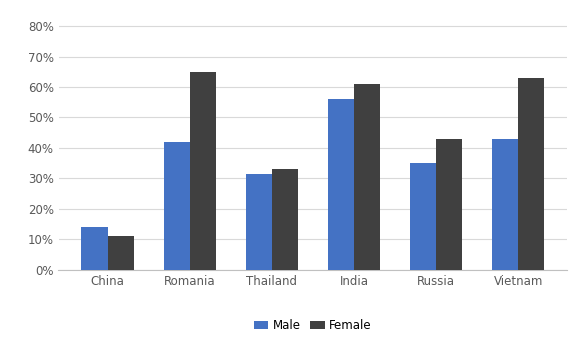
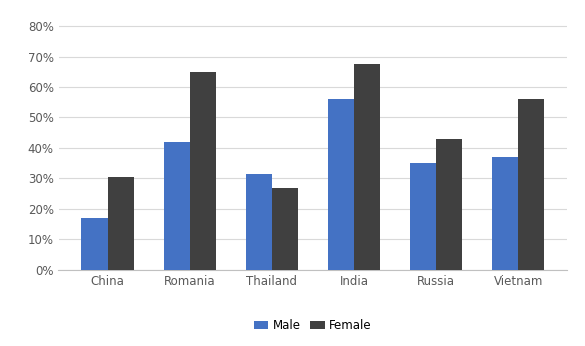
Male/China: 14.0% -> 17.0%
Female/China: 11.0% -> 30.5%
Female/Thailand: 33.0% -> 27.0%
Female/India: 61.0% -> 67.5%
Male/Vietnam: 43.0% -> 37.0%
Female/Vietnam: 63.0% -> 56.0%
